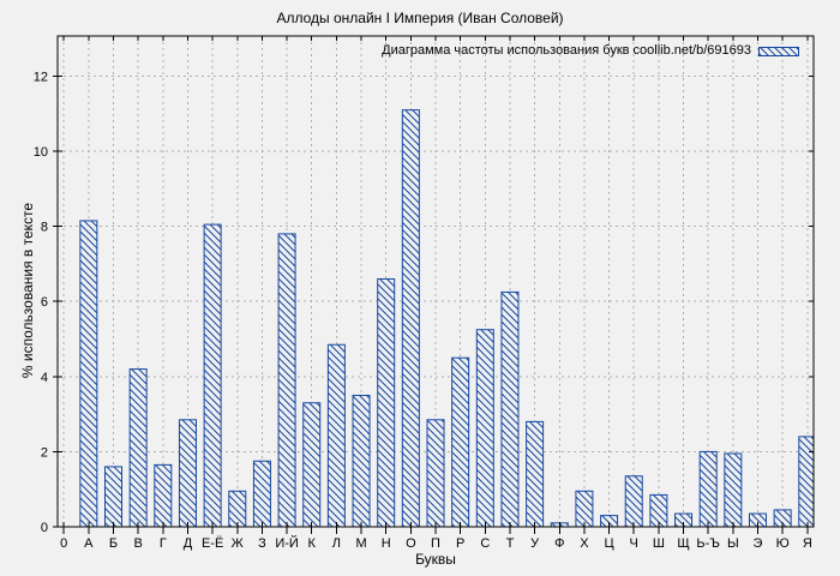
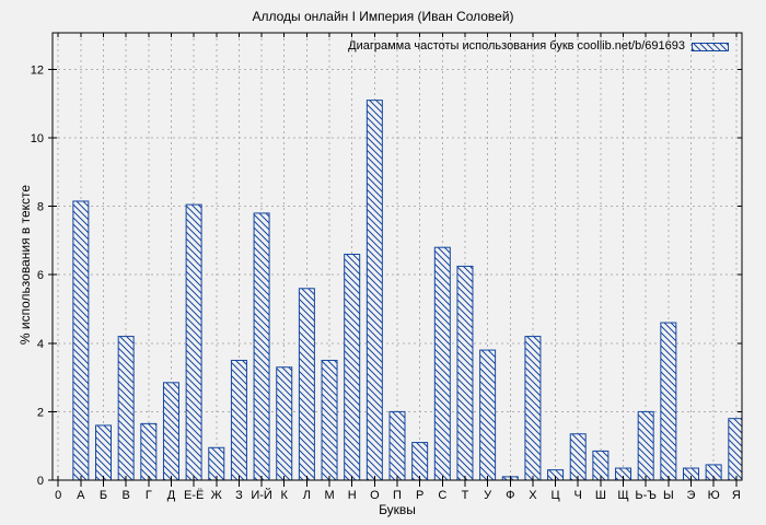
З: 1.8 -> 3.5
Л: 4.8 -> 5.6
П: 2.9 -> 2.0
Р: 4.5 -> 1.1
С: 5.2 -> 6.8
У: 2.8 -> 3.8
Х: 0.9 -> 4.2
Ы: 1.9 -> 4.6
Я: 2.4 -> 1.8
